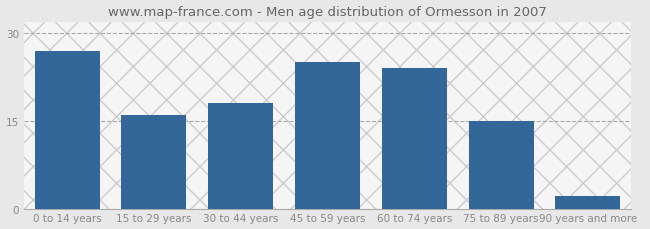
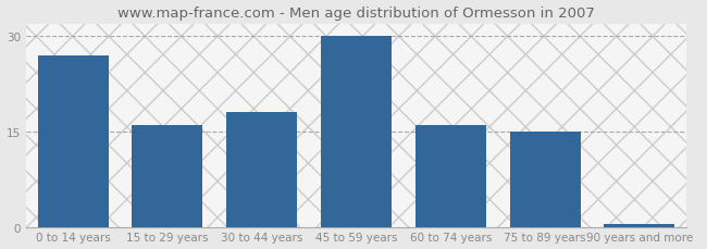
45 to 59 years: 25.0 -> 30.0
60 to 74 years: 24.0 -> 16.0
90 years and more: 2.2 -> 0.5
